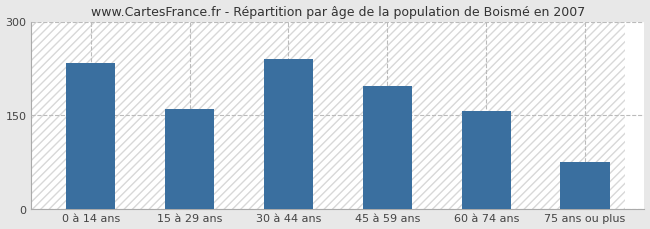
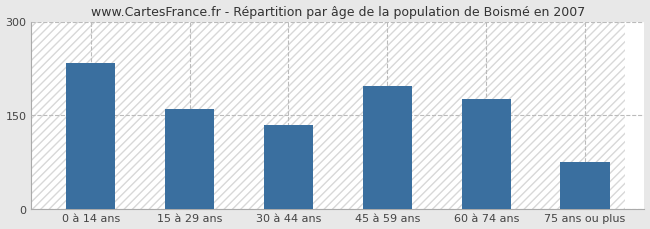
30 à 44 ans: 240 -> 134
60 à 74 ans: 157 -> 176
